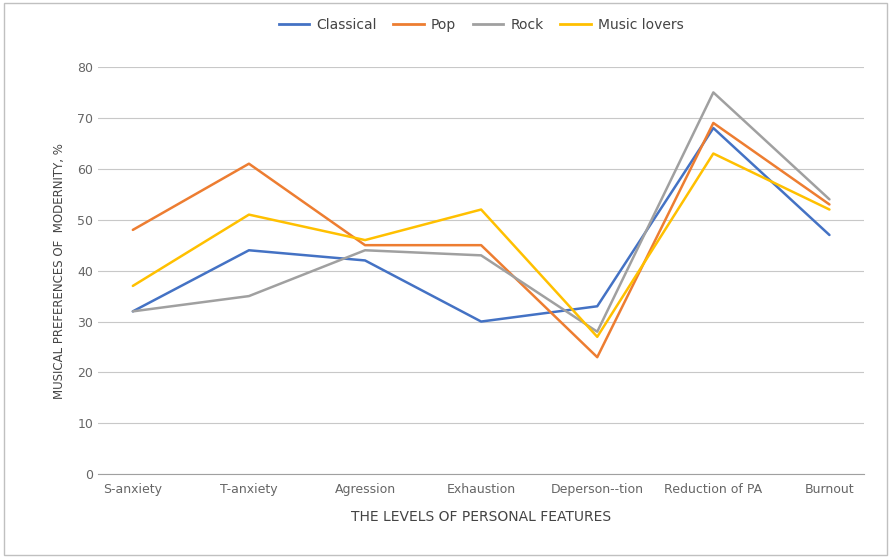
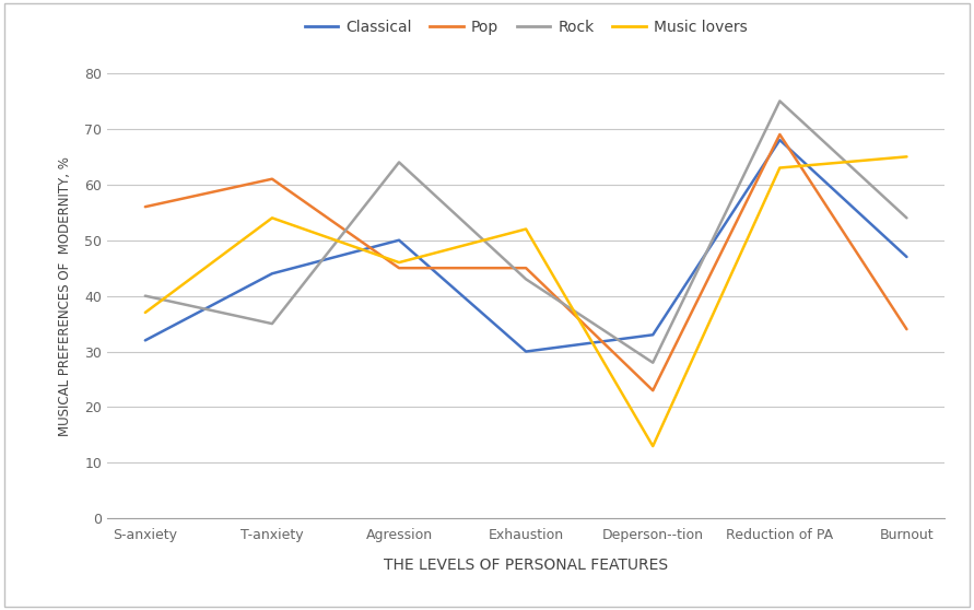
Pop/S-anxiety: 48 -> 56
Rock/S-anxiety: 32 -> 40
Music lovers/T-anxiety: 51 -> 54
Classical/Agression: 42 -> 50
Rock/Agression: 44 -> 64
Music lovers/Deperson--tion: 27 -> 13
Pop/Burnout: 53 -> 34
Music lovers/Burnout: 52 -> 65
